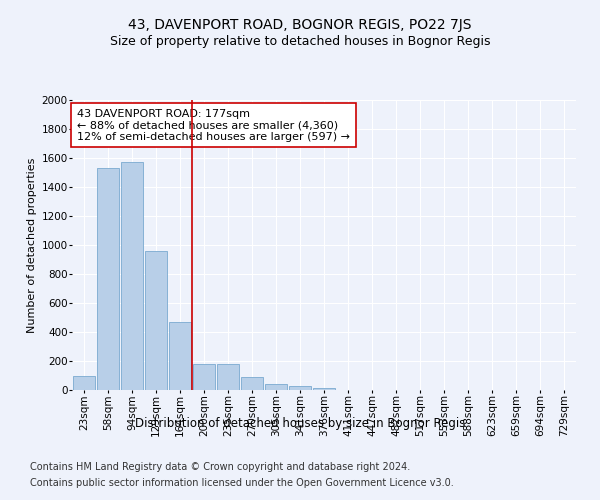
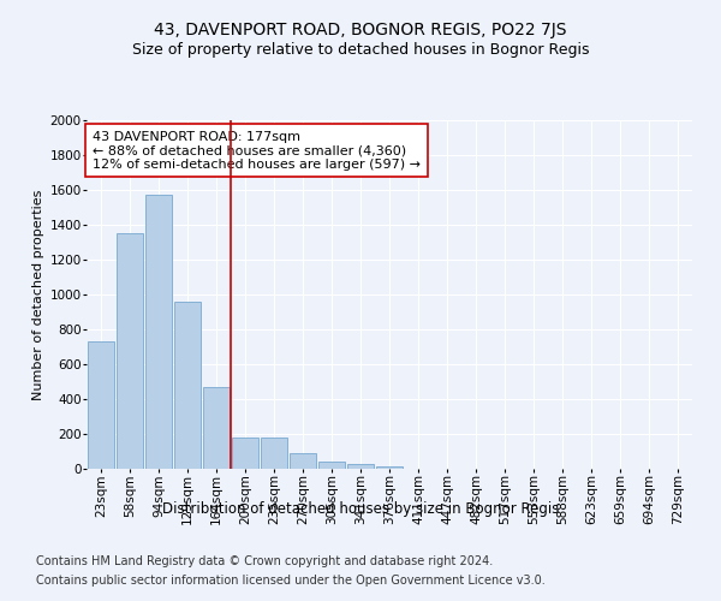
23sqm: 100 -> 730
58sqm: 1530 -> 1350
